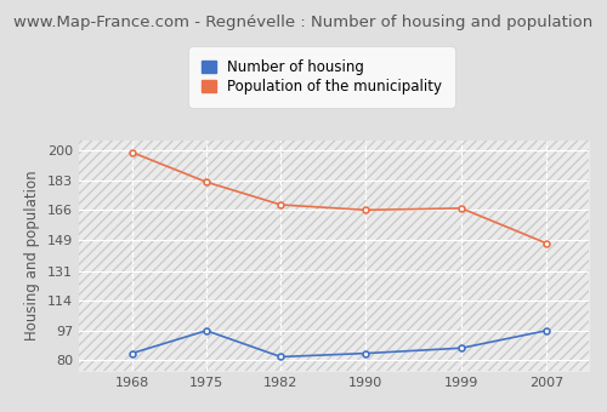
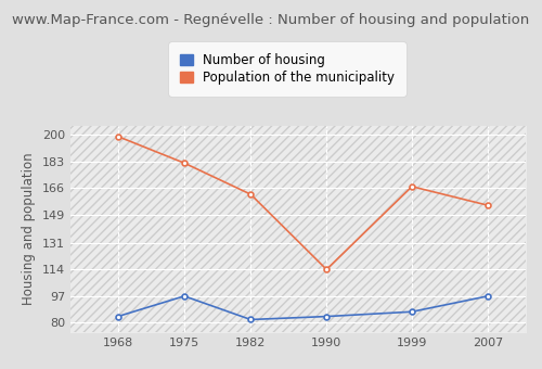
Population of the municipality/1982: 169 -> 162
Population of the municipality/1990: 166 -> 114
Population of the municipality/2007: 147 -> 155
